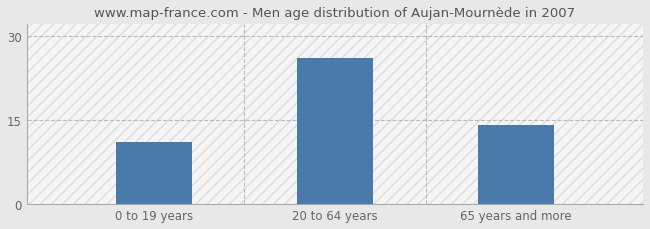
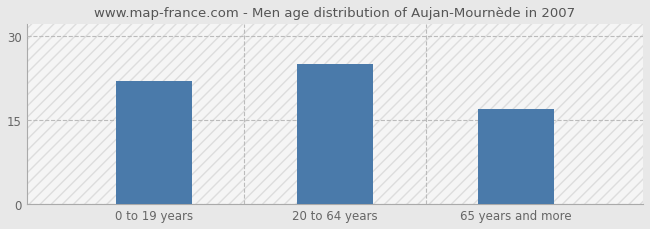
0 to 19 years: 11 -> 22
20 to 64 years: 26 -> 25
65 years and more: 14 -> 17
